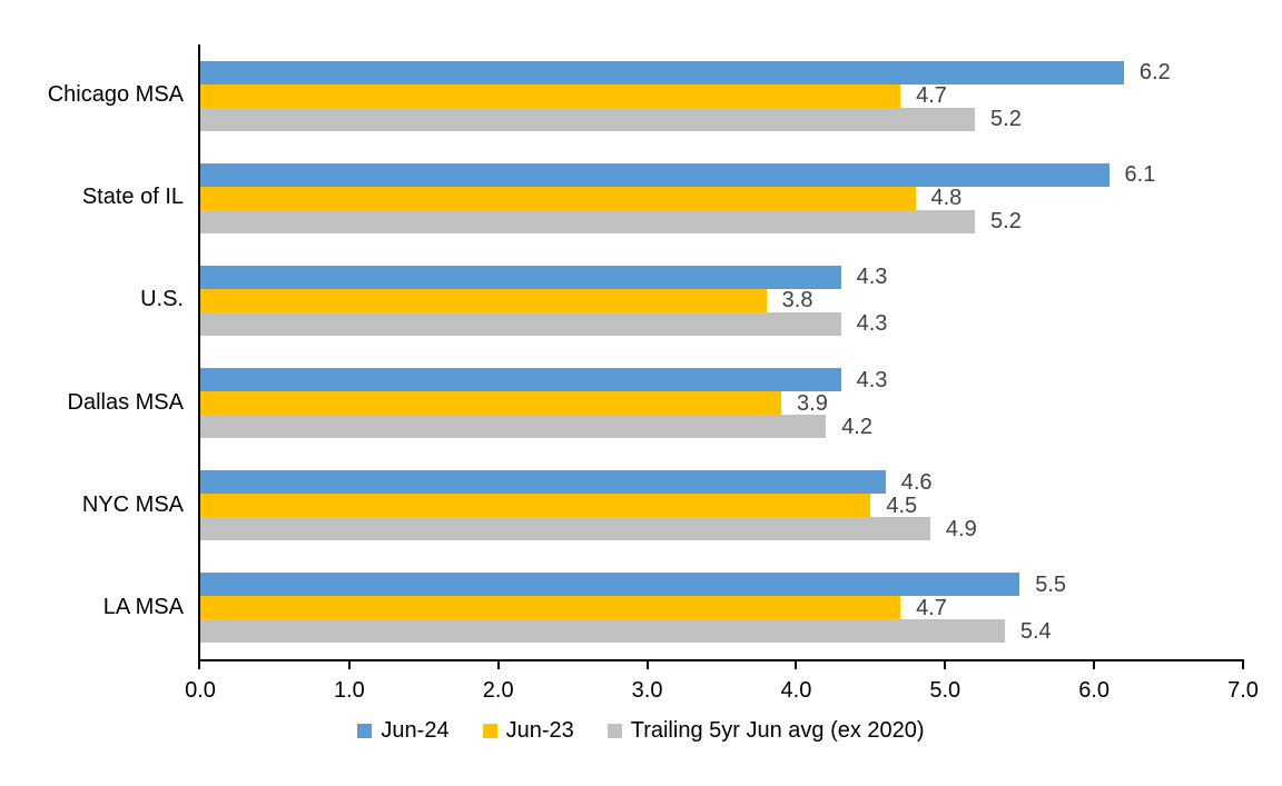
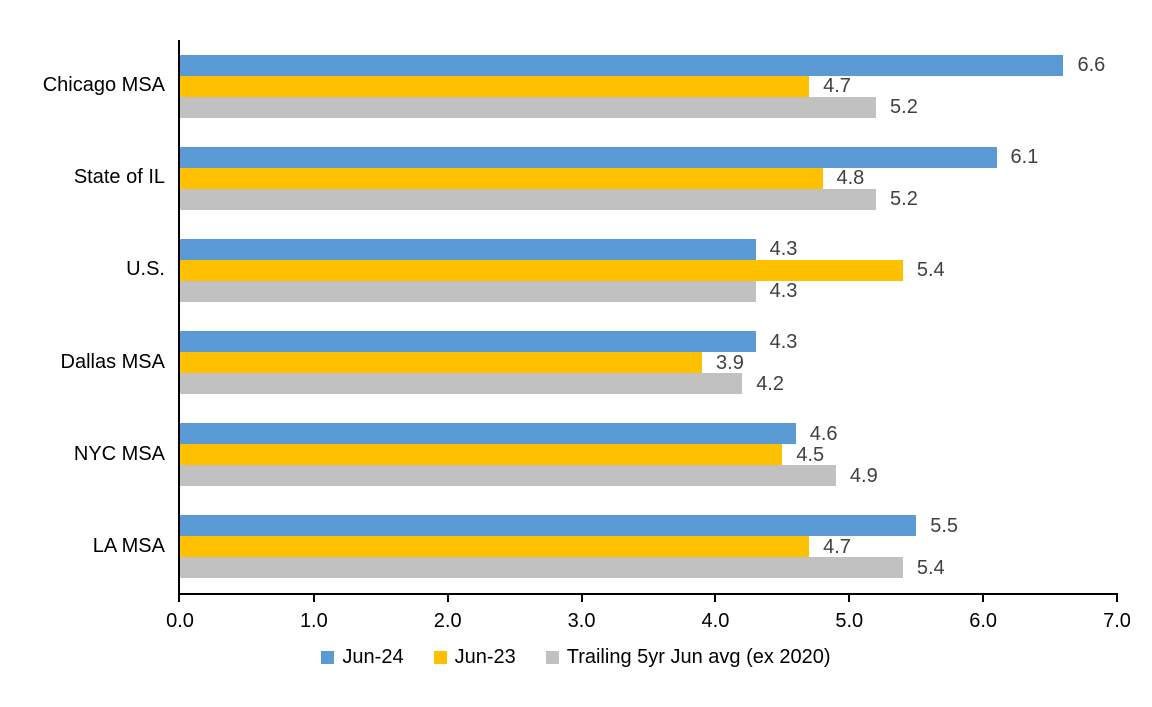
Jun-24/Chicago MSA: 6.2 -> 6.6
Jun-23/U.S.: 3.8 -> 5.4
